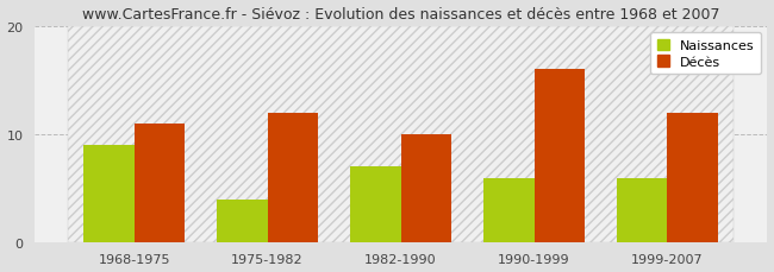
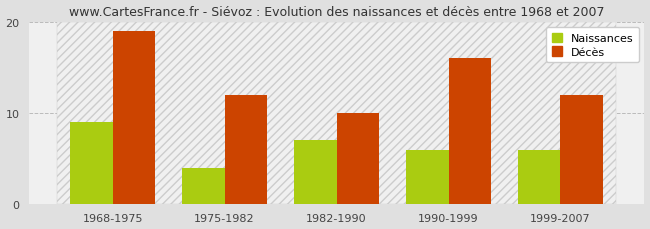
Décès/1968-1975: 11 -> 19
